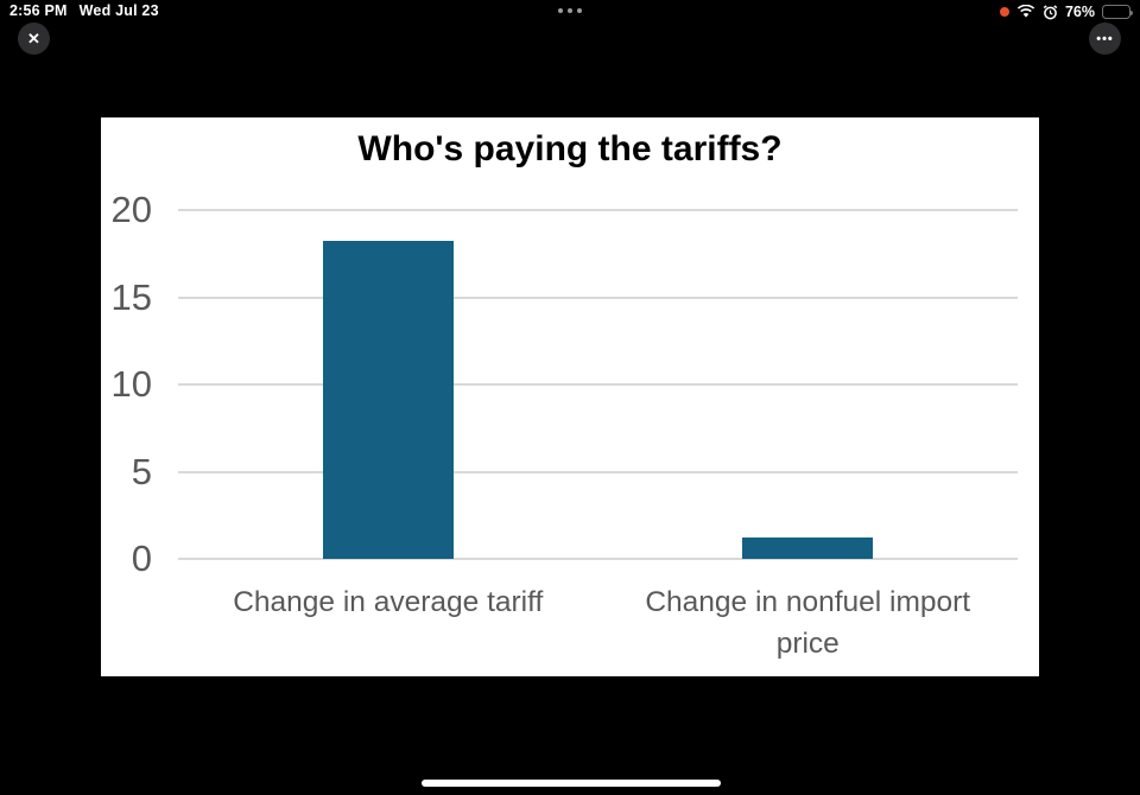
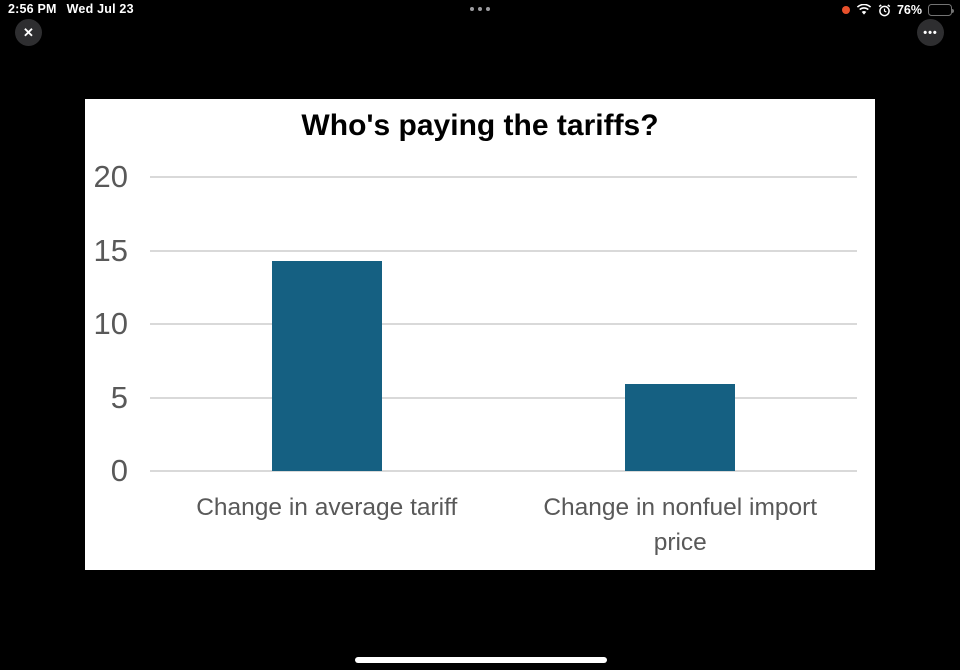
Change in average tariff: 18.2 -> 14.3
Change in nonfuel import price: 1.2 -> 5.9
